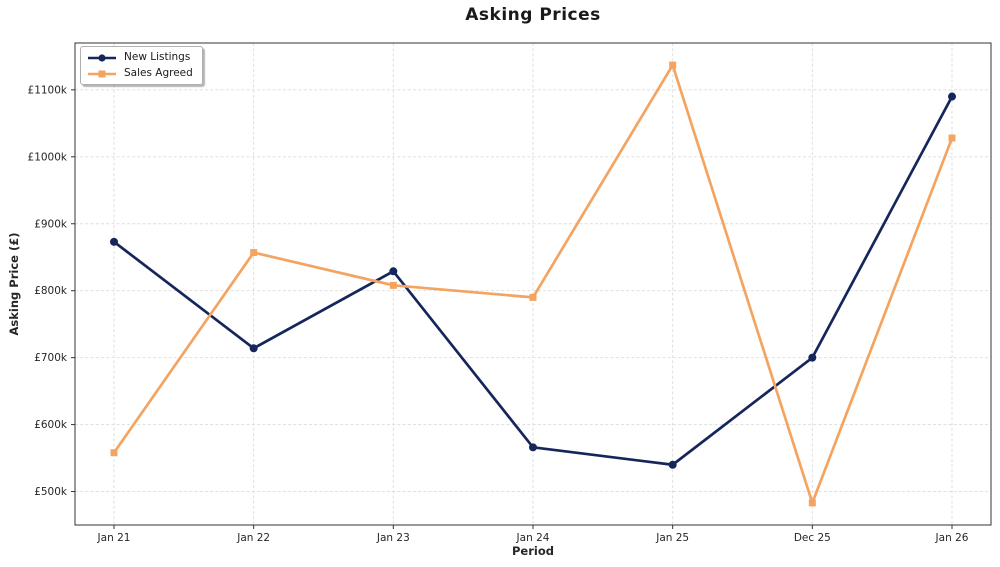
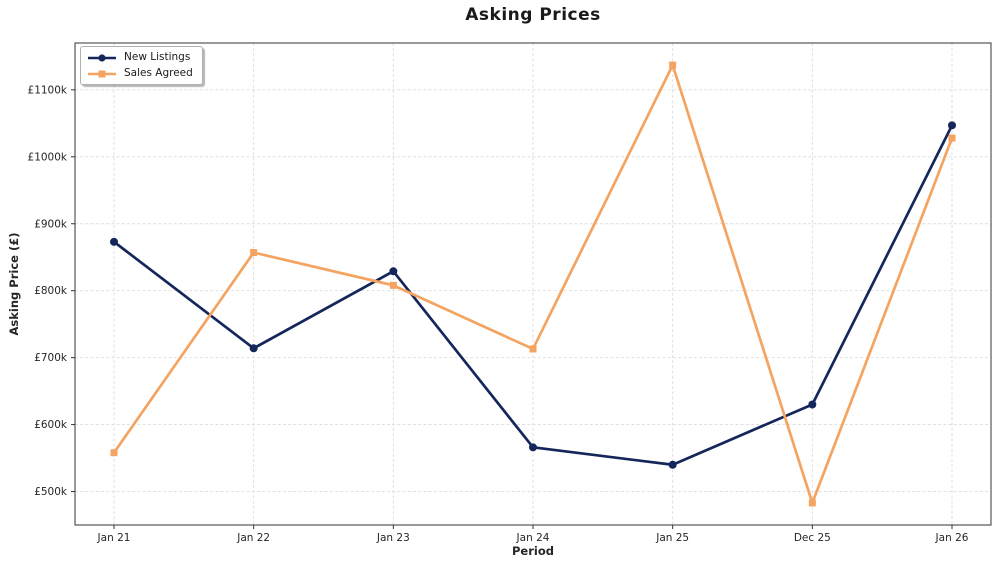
Sales Agreed/Jan 24: £790k -> £710k
New Listings/Dec 25: £700k -> £630k
New Listings/Jan 26: £1090k -> £1050k
